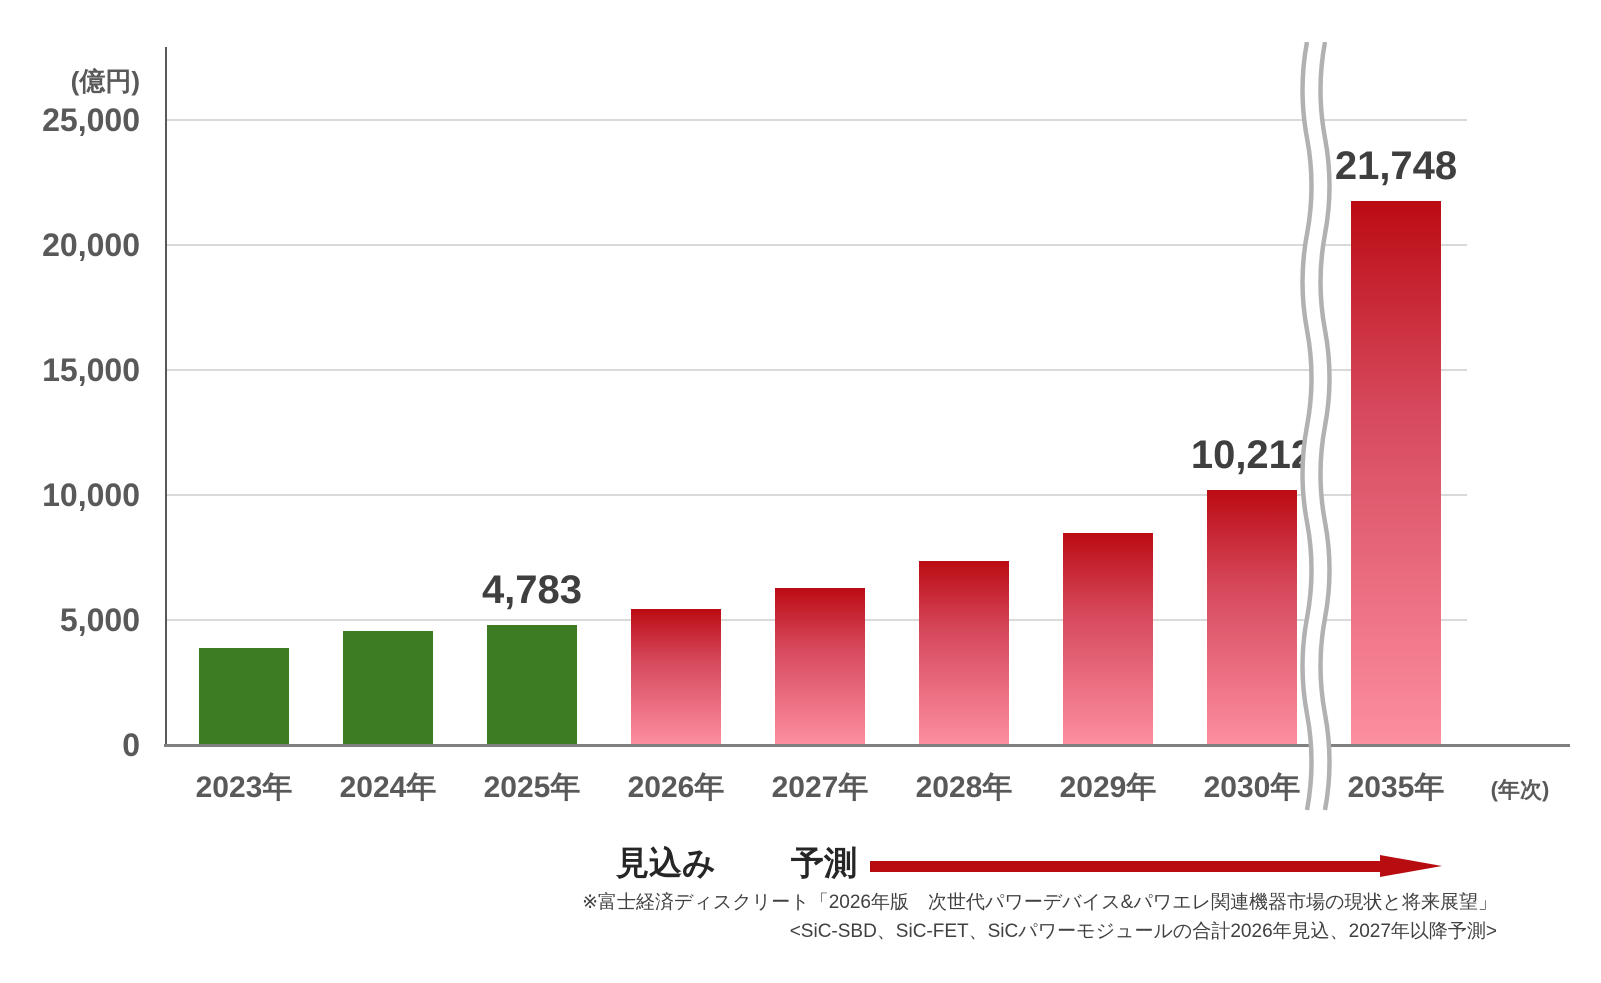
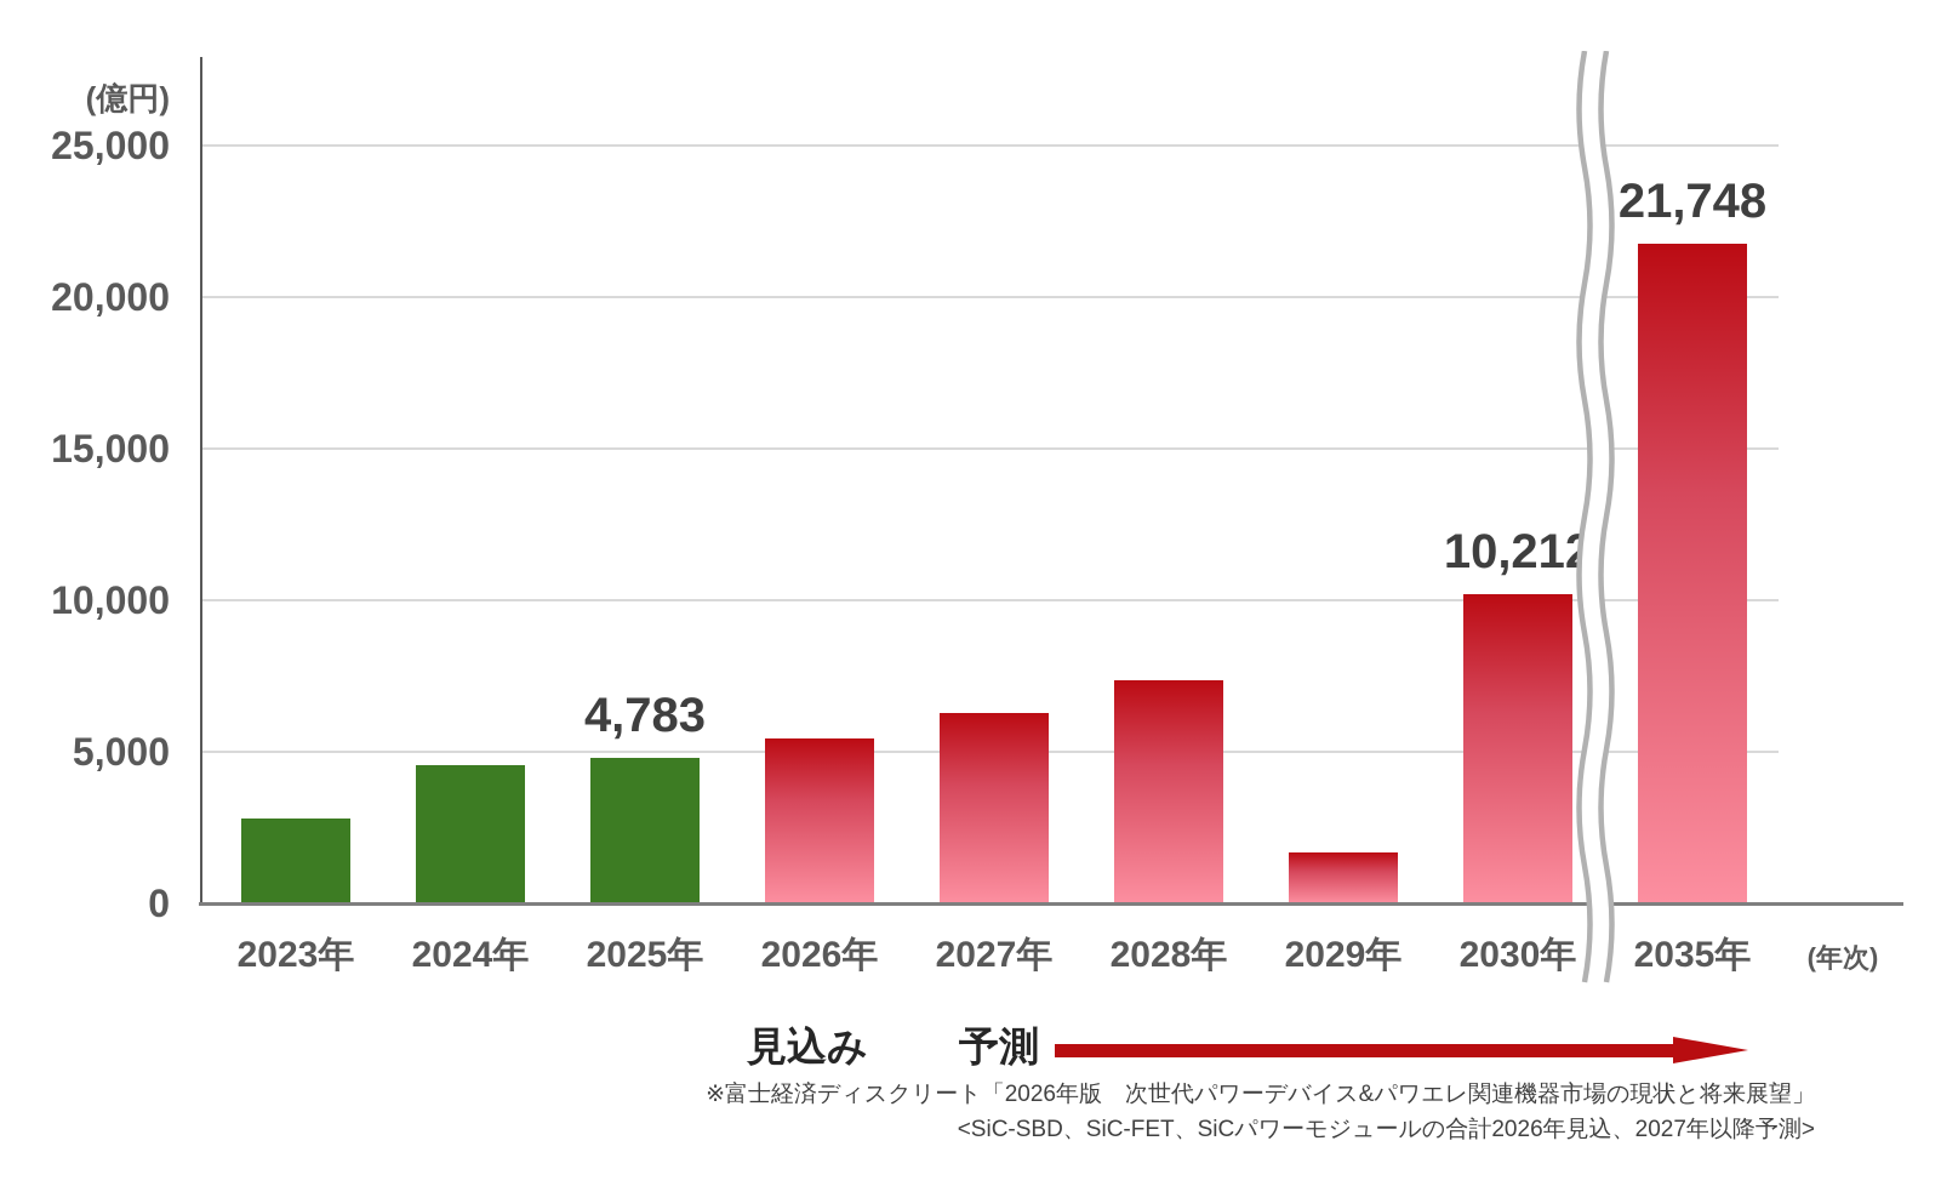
2023年: 3900 -> 2800
2029年: 8500 -> 1700
